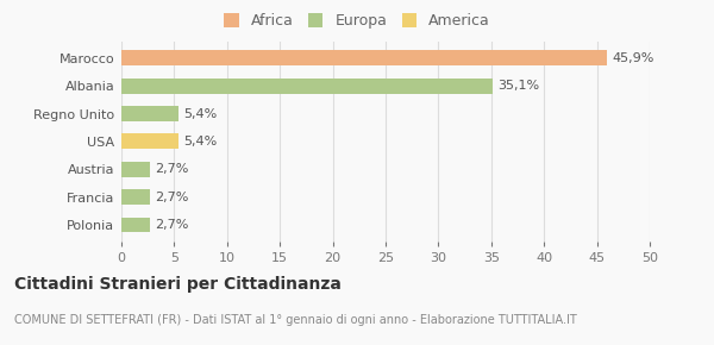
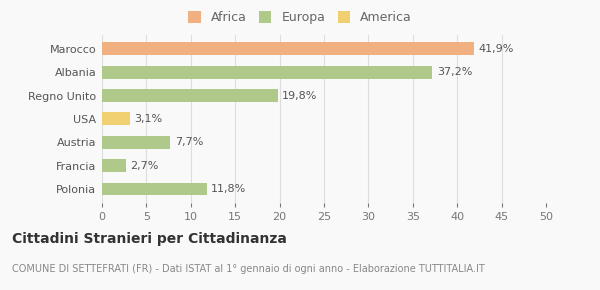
Marocco: 45,9% -> 41,9%
Albania: 35,1% -> 37,2%
Regno Unito: 5,4% -> 19,8%
USA: 5,4% -> 3,1%
Austria: 2,7% -> 7,7%
Polonia: 2,7% -> 11,8%
